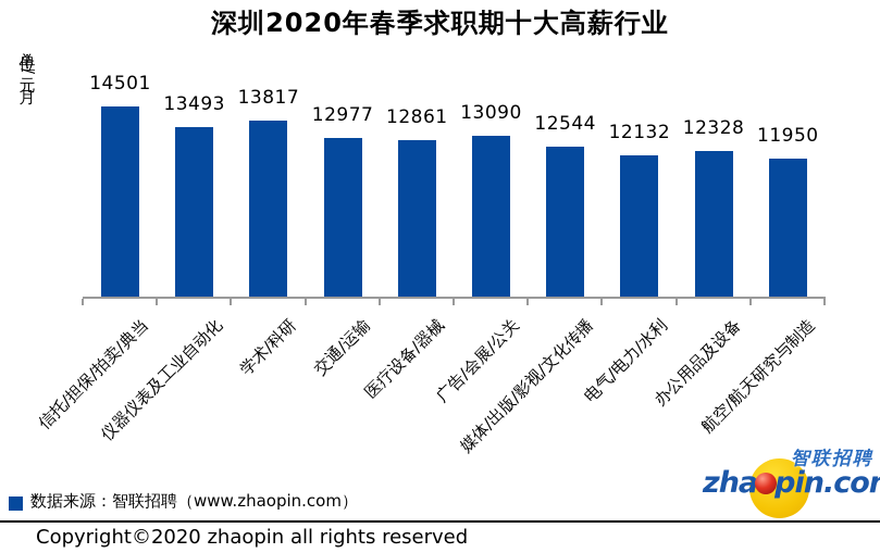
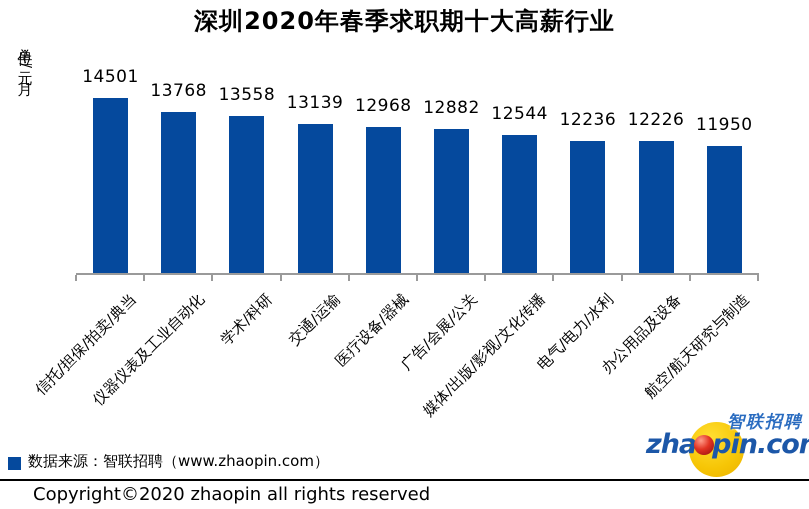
仪器仪表及工业自动化: 13493 -> 13768
学术/科研: 13817 -> 13558
交通/运输: 12977 -> 13139
医疗设备/器械: 12861 -> 12968
广告/会展/公关: 13090 -> 12882
电气/电力/水利: 12132 -> 12236
办公用品及设备: 12328 -> 12226
